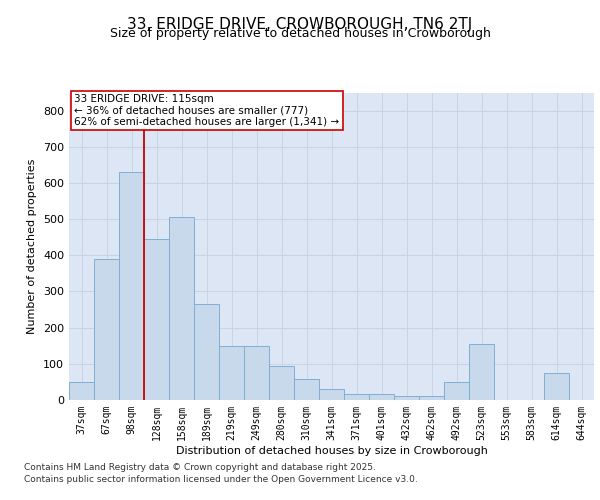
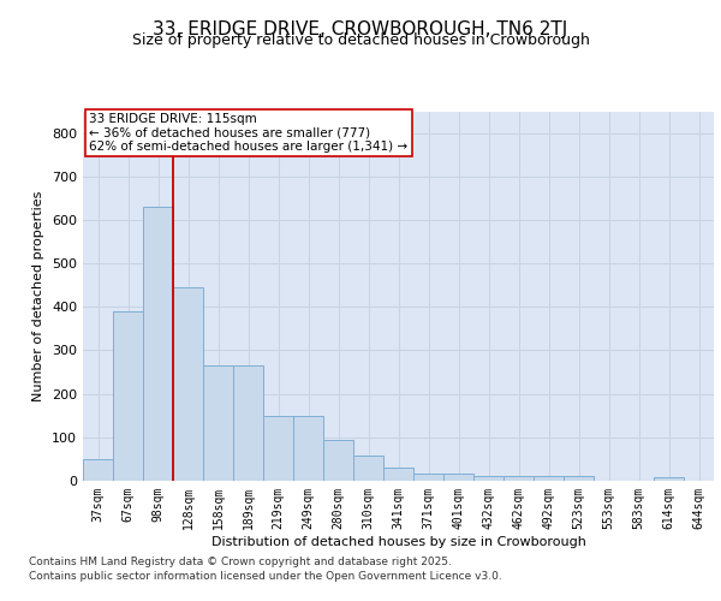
158sqm: 505 -> 265
492sqm: 50 -> 12
523sqm: 155 -> 12
614sqm: 75 -> 7
